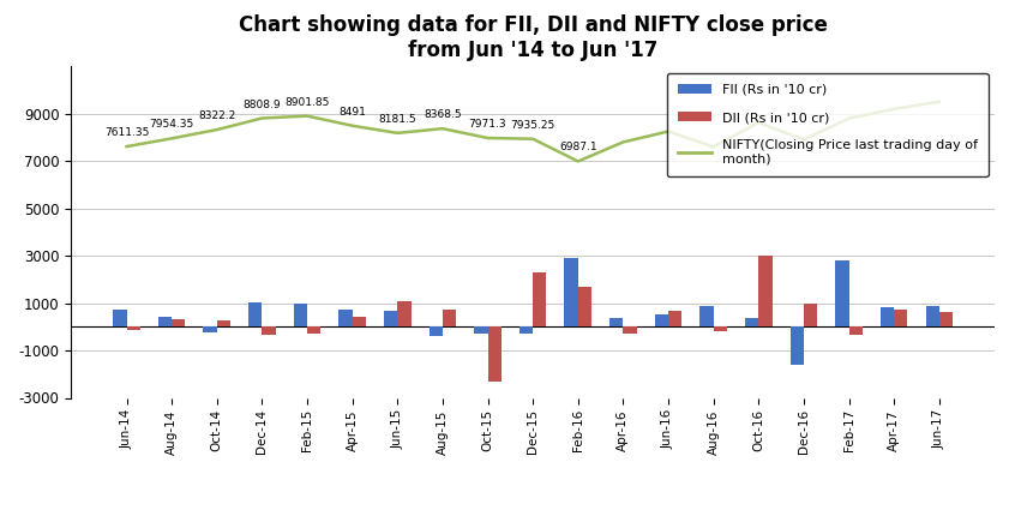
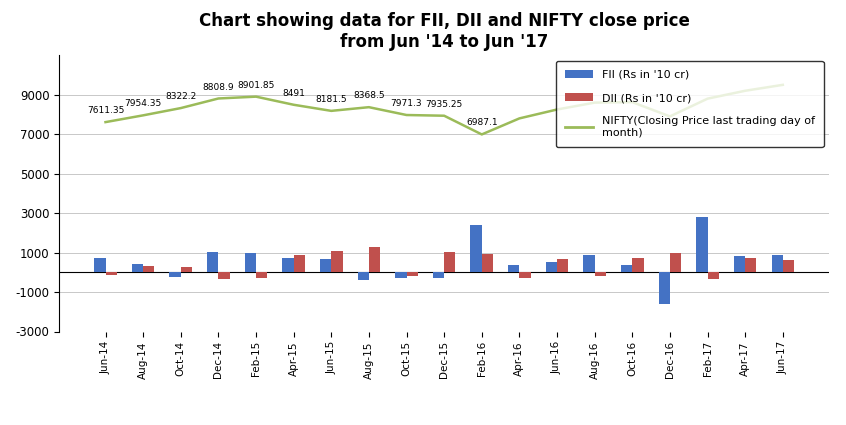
DII (Rs in '10 cr)/Apr-15: 400 -> 900
DII (Rs in '10 cr)/Aug-15: 700 -> 1300
DII (Rs in '10 cr)/Oct-15: -2300 -> -200
DII (Rs in '10 cr)/Dec-15: 2300 -> 1000
FII (Rs in '10 cr)/Feb-16: 2900 -> 2400
DII (Rs in '10 cr)/Feb-16: 1700 -> 1000
NIFTY(Closing Price last trading day of month)/Aug-16: 7600 -> 8600
DII (Rs in '10 cr)/Oct-16: 3000 -> 700
